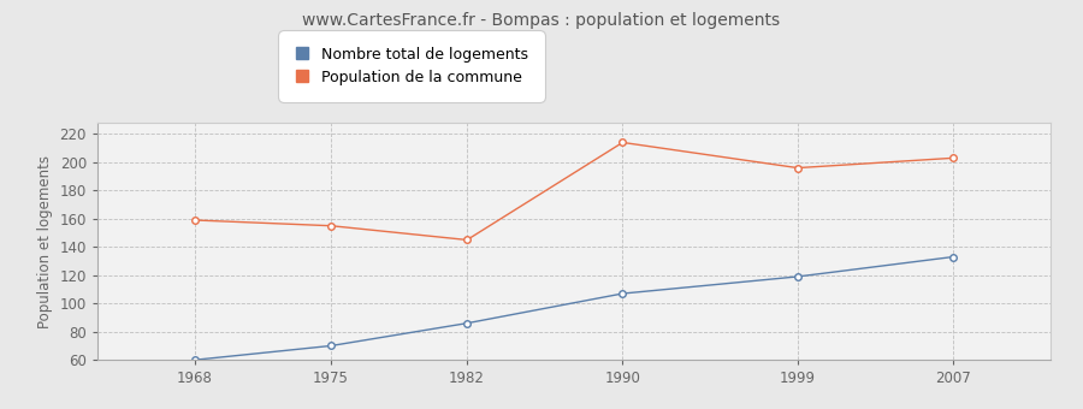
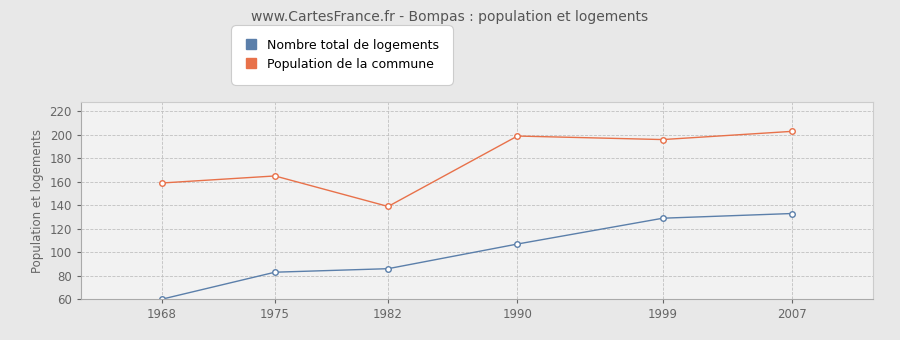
Nombre total de logements/1975: 70 -> 83
Population de la commune/1975: 155 -> 165
Population de la commune/1982: 145 -> 139
Population de la commune/1990: 214 -> 199
Nombre total de logements/1999: 119 -> 129
